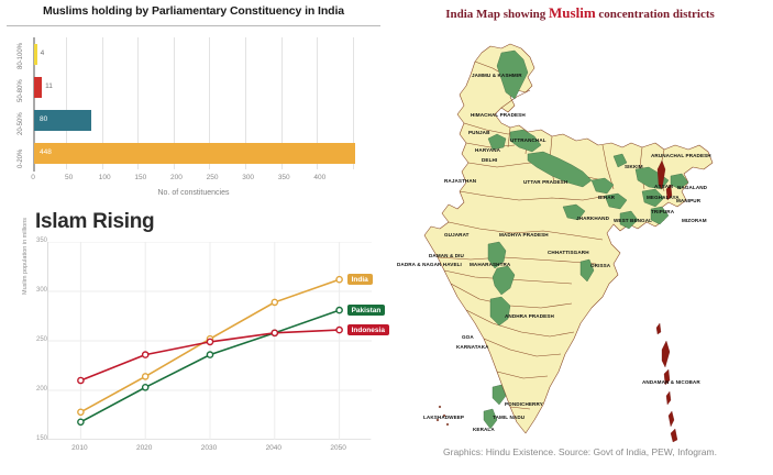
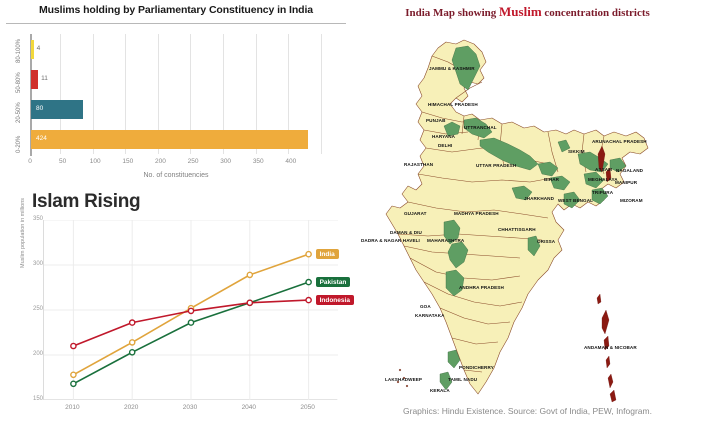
Muslims holding by Parliamentary Constituency in India/0-20%: 448 -> 424
